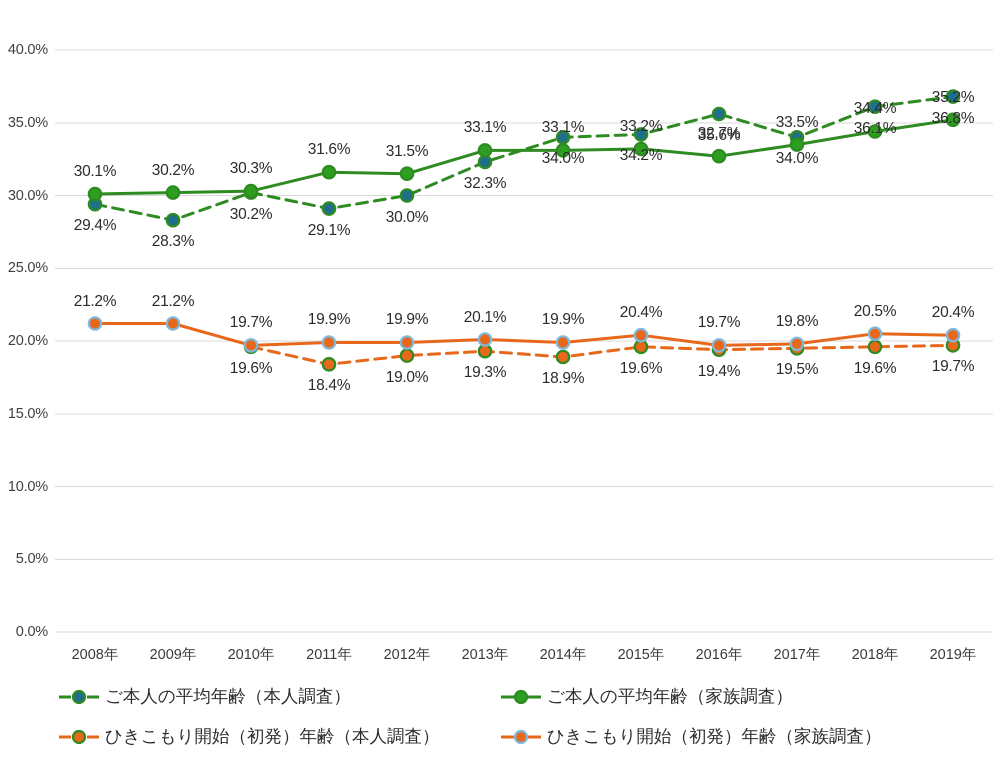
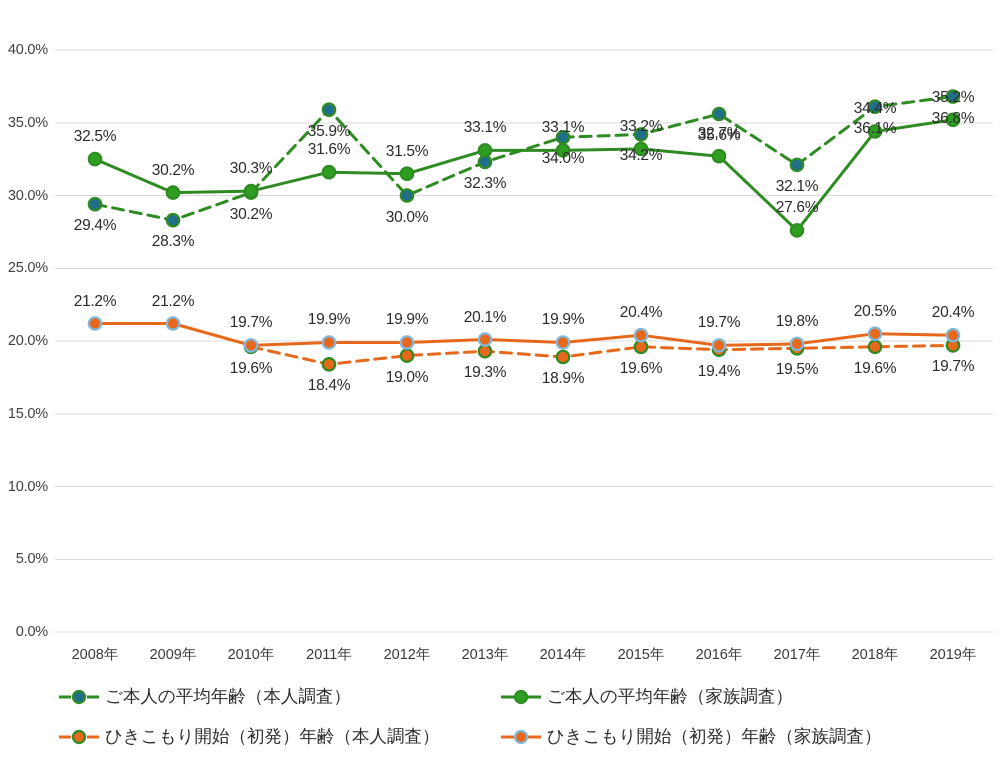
ご本人の平均年齢（家族調査）/2008年: 30.1% -> 32.5%
ご本人の平均年齢（本人調査）/2011年: 29.1% -> 35.9%
ご本人の平均年齢（本人調査）/2017年: 34.0% -> 32.1%
ご本人の平均年齢（家族調査）/2017年: 33.5% -> 27.6%
